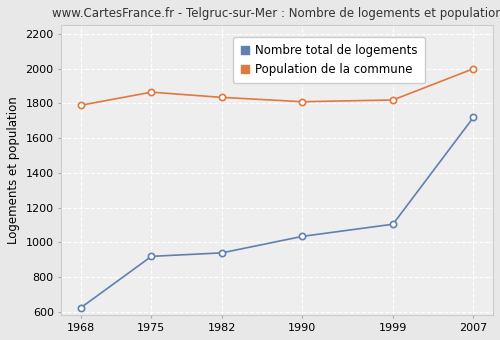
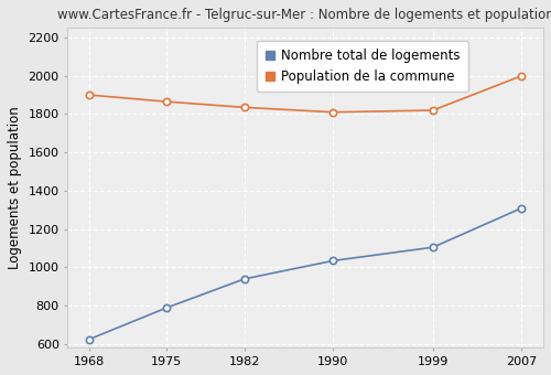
Population de la commune/1968: 1790 -> 1900
Nombre total de logements/1975: 920 -> 790
Nombre total de logements/2007: 1720 -> 1310
